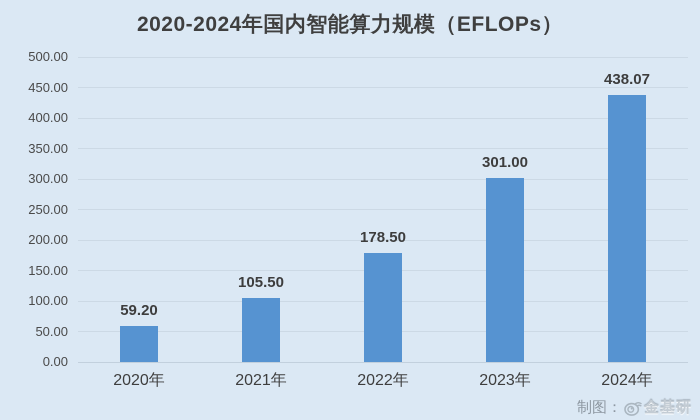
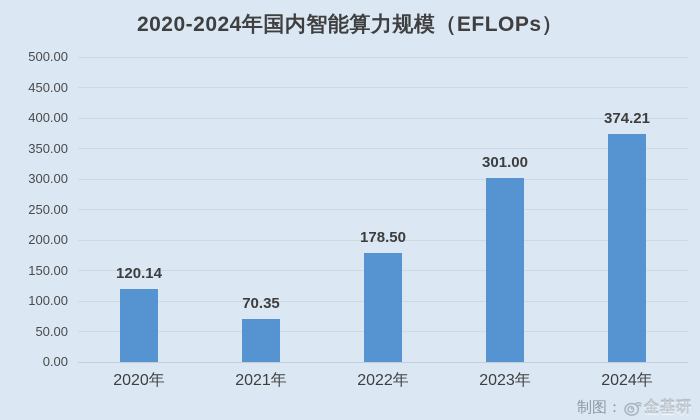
2020年: 59.20 -> 120.14
2021年: 105.50 -> 70.35
2024年: 438.07 -> 374.21
